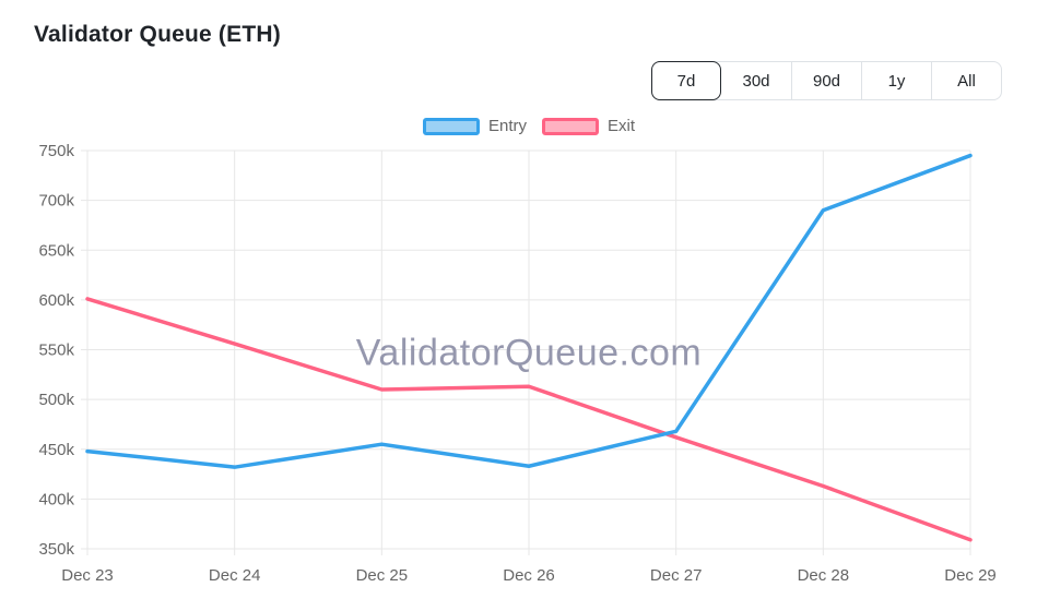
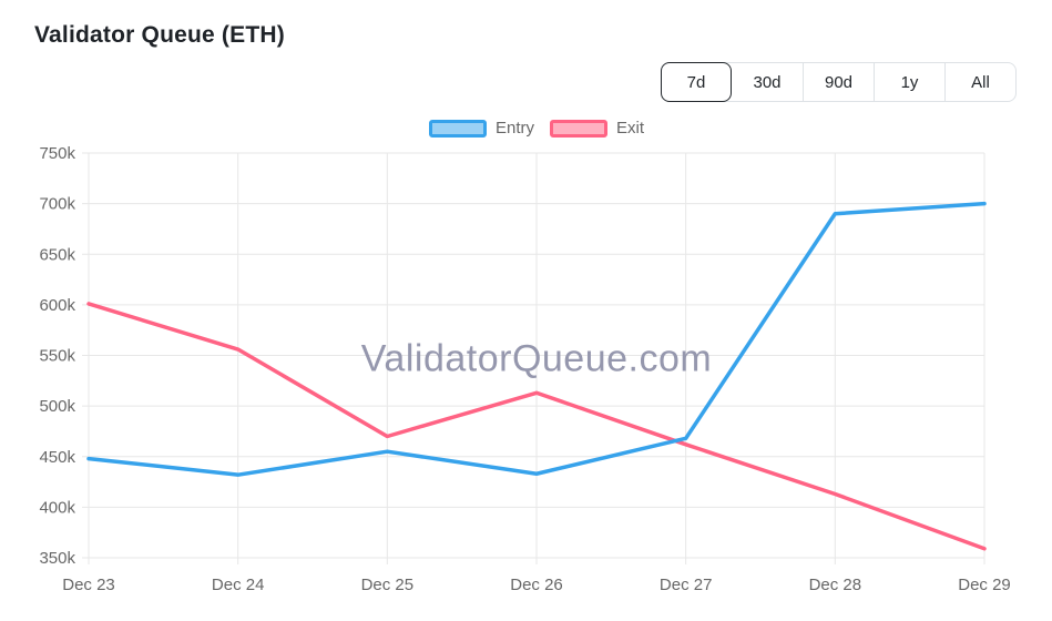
Exit/Dec 25: 510k -> 470k
Entry/Dec 29: 740k -> 700k
